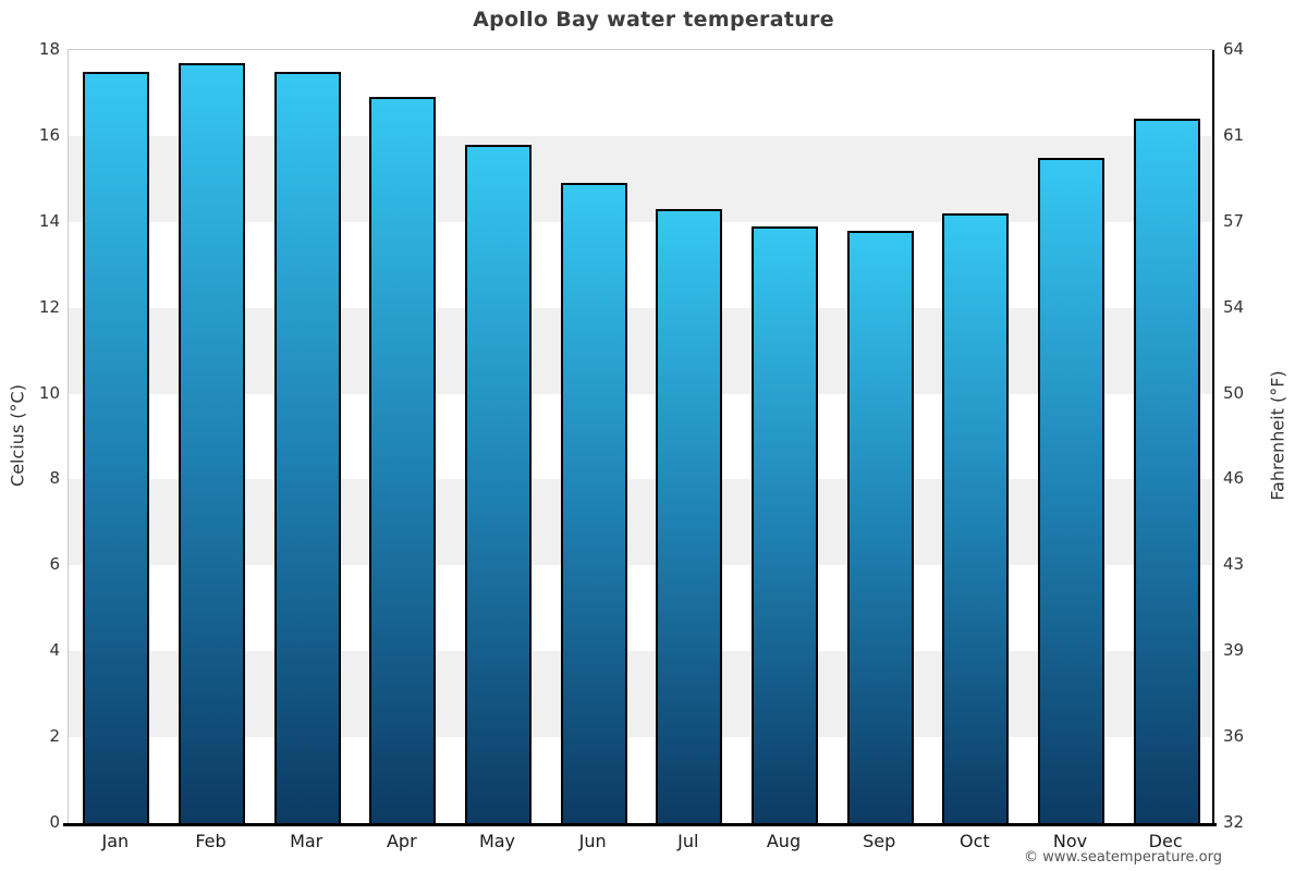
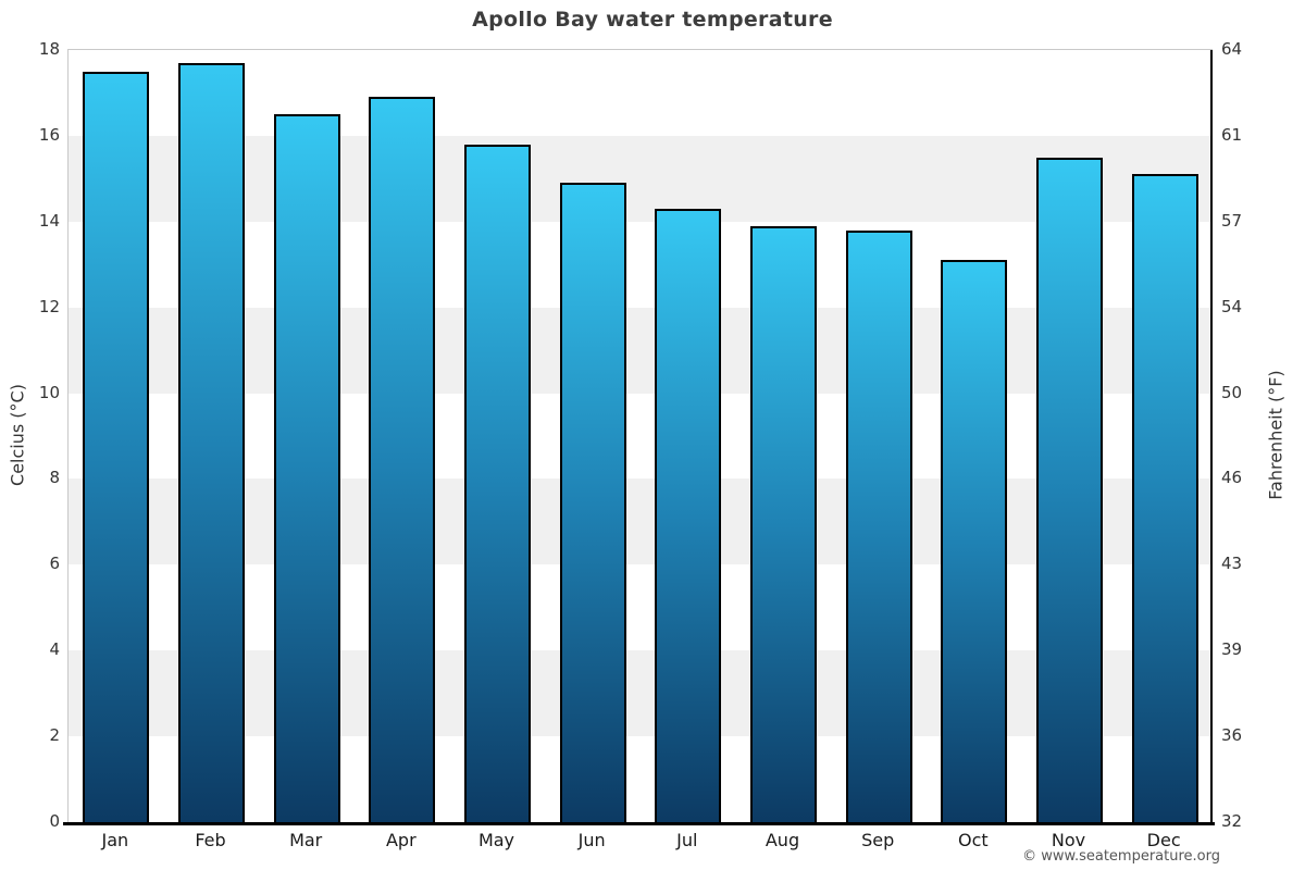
Mar: 17.5 -> 16.5
Oct: 14.2 -> 13.1
Dec: 16.4 -> 15.1
